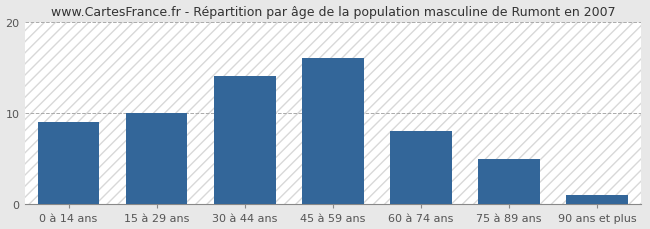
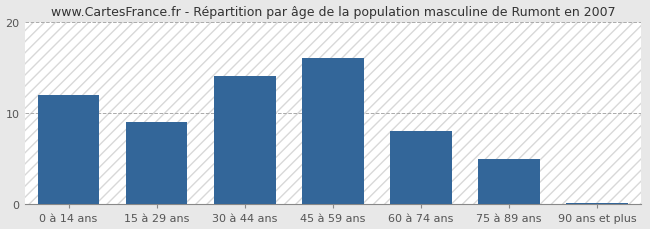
0 à 14 ans: 9.0 -> 12.0
15 à 29 ans: 10.0 -> 9.0
90 ans et plus: 1.0 -> 0.2
